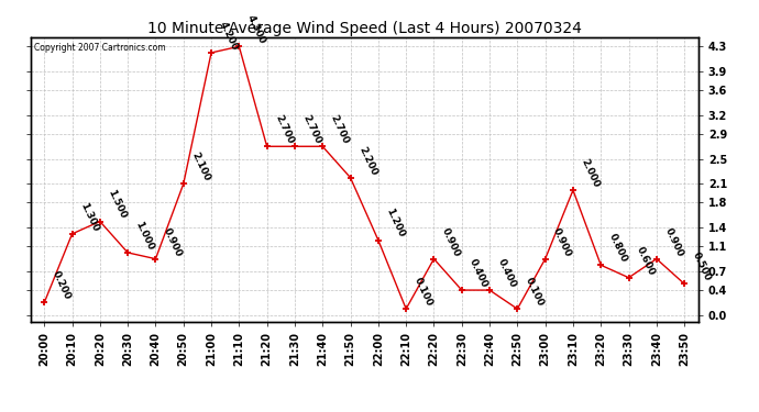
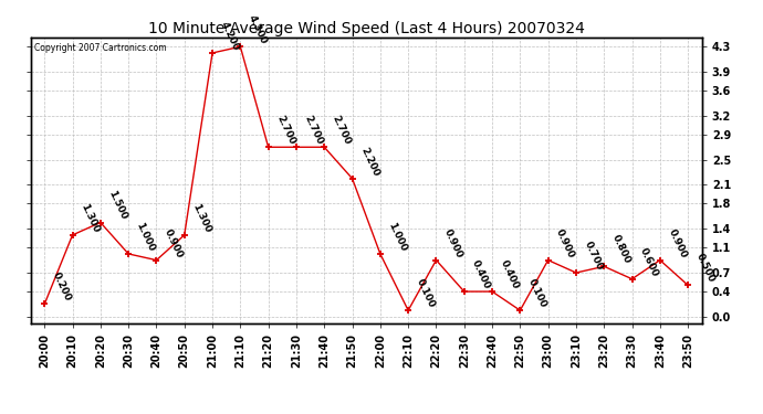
20:50: 2.100 -> 1.300
22:00: 1.200 -> 1.000
23:10: 2.000 -> 0.700
